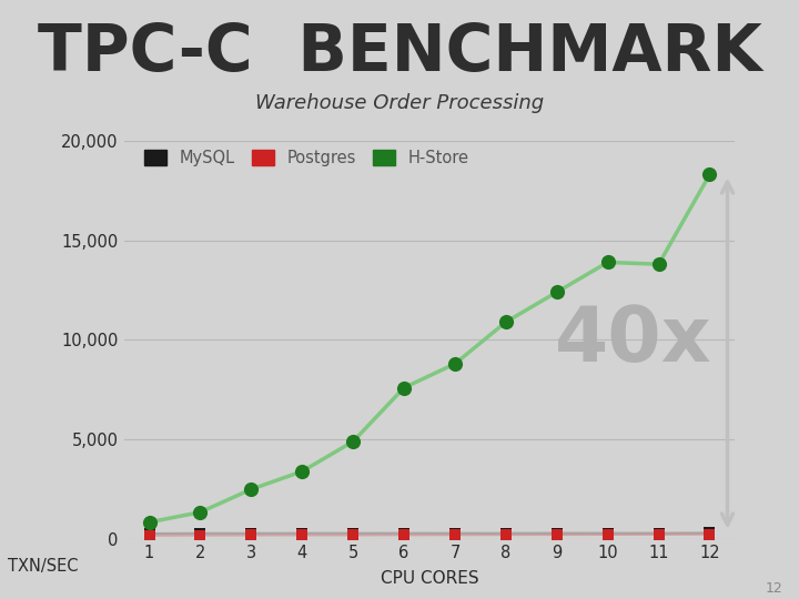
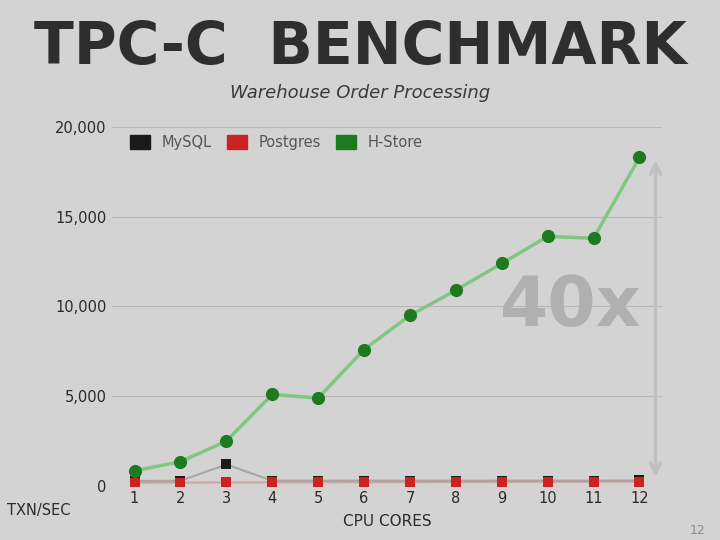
MySQL/3: 300 -> 1,200
H-Store/4: 3,400 -> 5,100
H-Store/7: 8,800 -> 9,500
